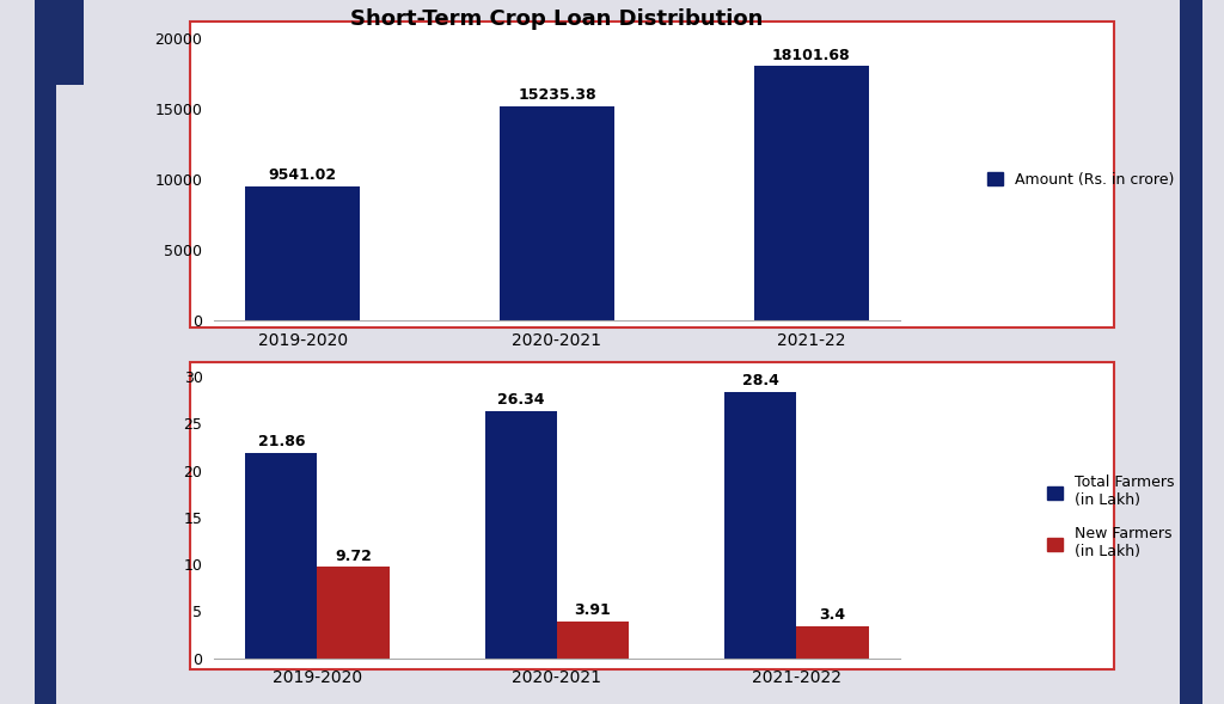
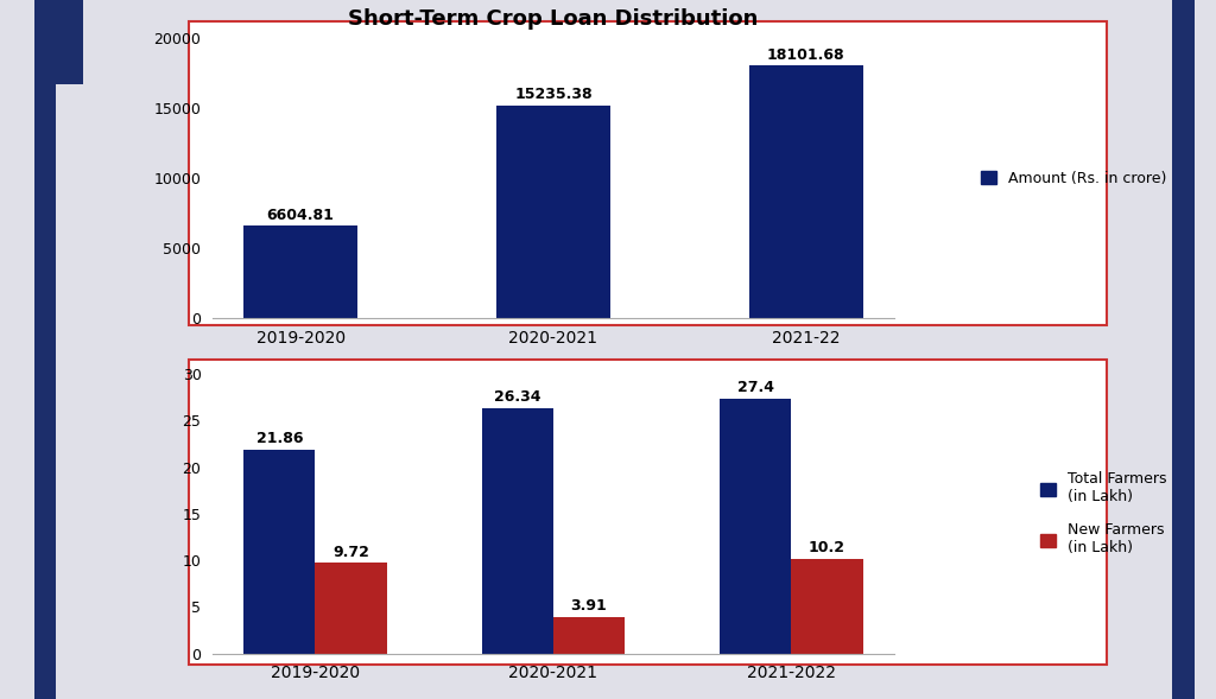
Short-Term Crop Loan Distribution/2019-2020: 9541.02 -> 6604.81
Total Farmers (in Lakh)/2021-2022: 28.4 -> 27.4
New Farmers (in Lakh)/2021-2022: 3.4 -> 10.2
